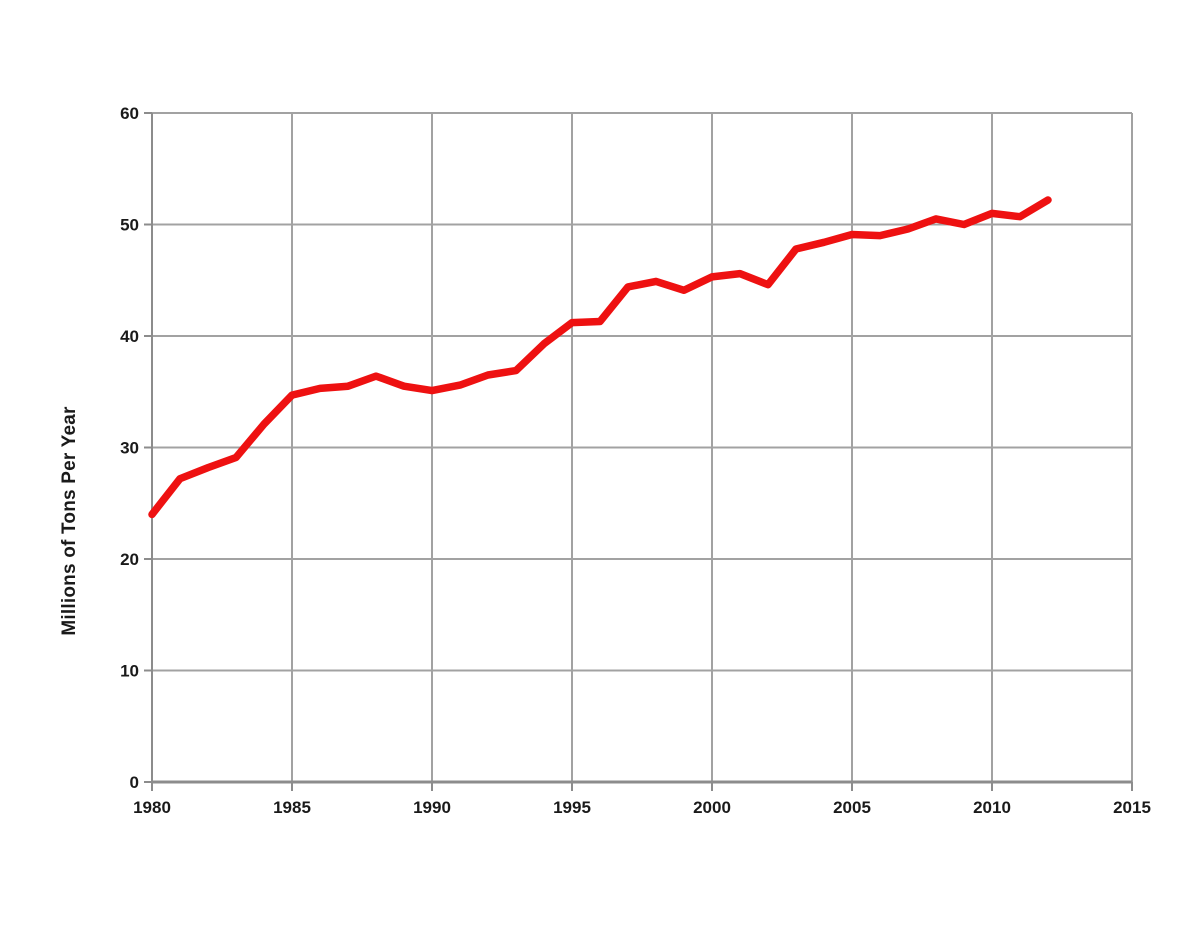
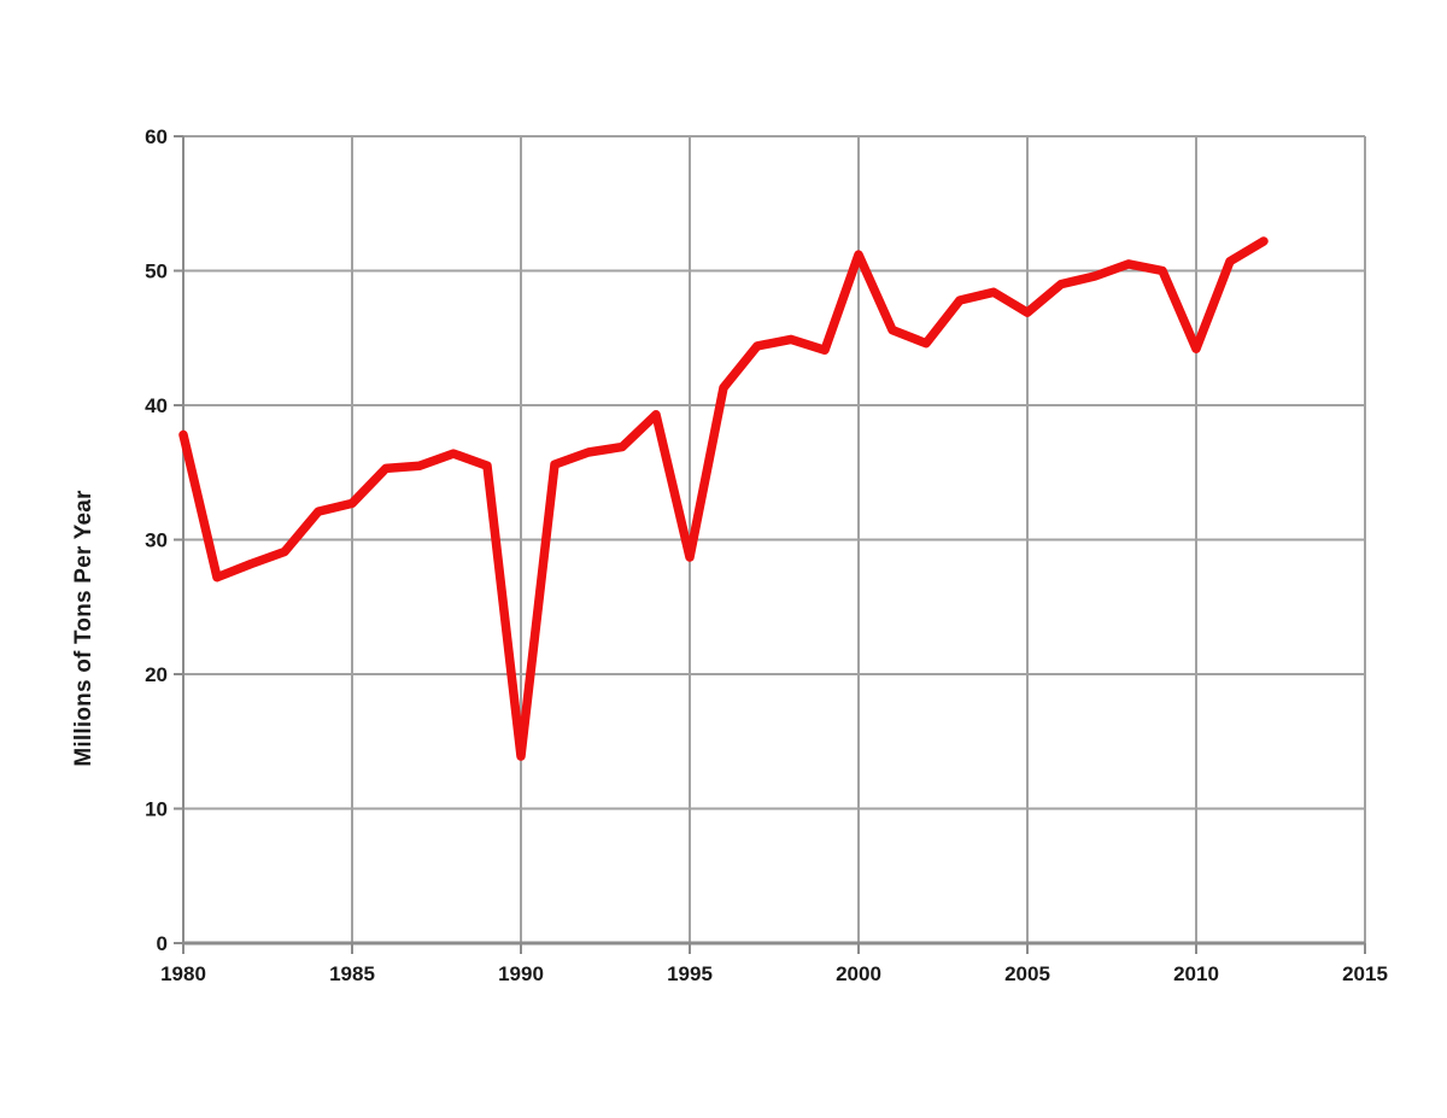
1980: 24.0 -> 37.8
1985: 34.7 -> 32.7
1990: 35.1 -> 13.9
1995: 41.2 -> 28.7
2000: 45.3 -> 51.2
2005: 49.1 -> 46.9
2010: 51.0 -> 44.2
